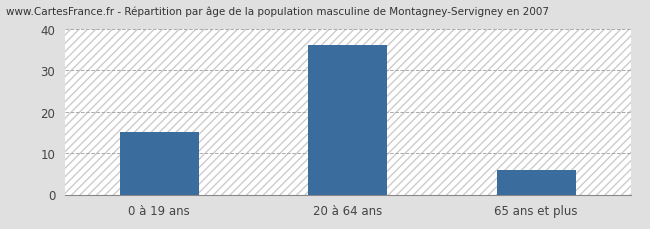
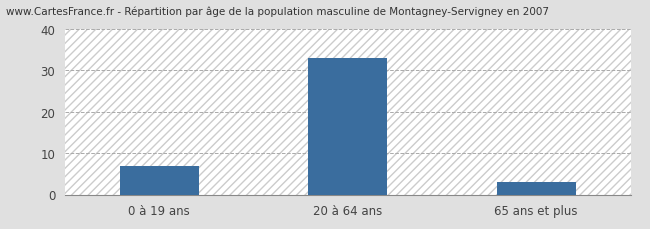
0 à 19 ans: 15 -> 7
20 à 64 ans: 36 -> 33
65 ans et plus: 6 -> 3
